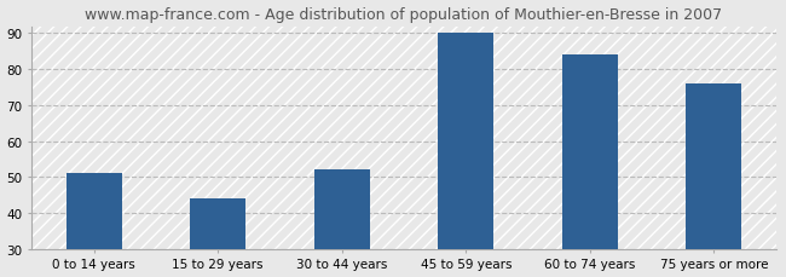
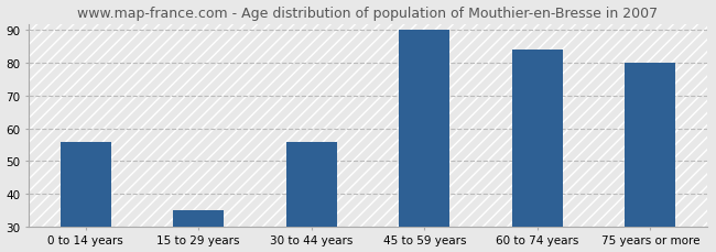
0 to 14 years: 51 -> 56
15 to 29 years: 44 -> 35
30 to 44 years: 52 -> 56
75 years or more: 76 -> 80
